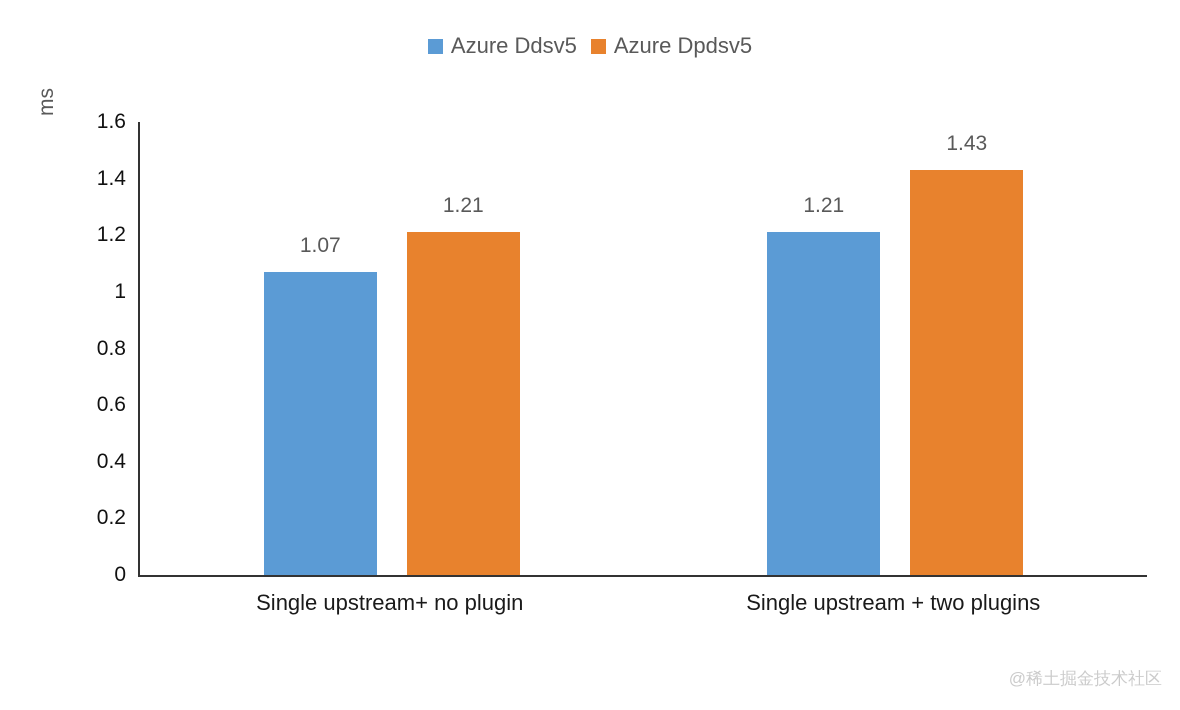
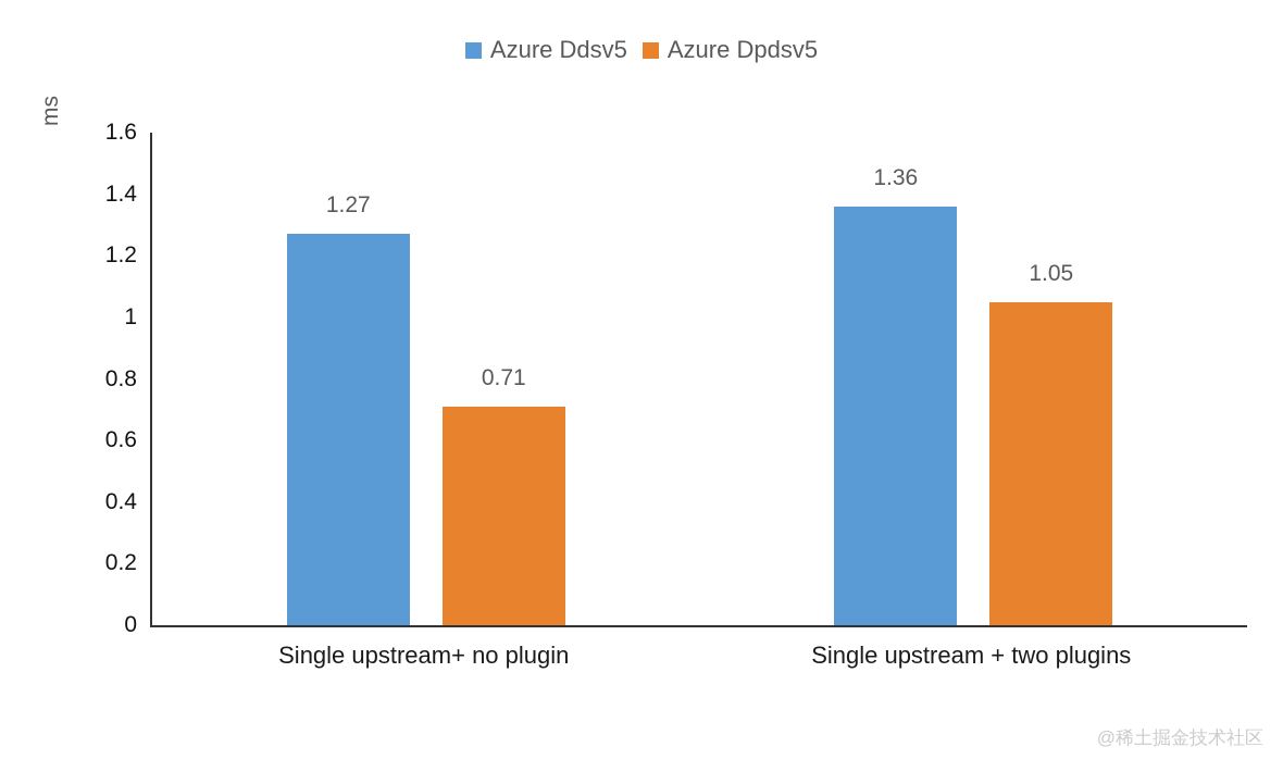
Azure Ddsv5/Single upstream+ no plugin: 1.07 -> 1.27
Azure Dpdsv5/Single upstream+ no plugin: 1.21 -> 0.71
Azure Ddsv5/Single upstream + two plugins: 1.21 -> 1.36
Azure Dpdsv5/Single upstream + two plugins: 1.43 -> 1.05
